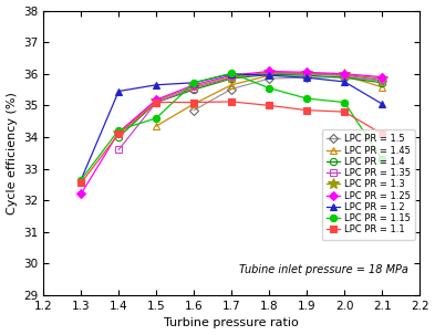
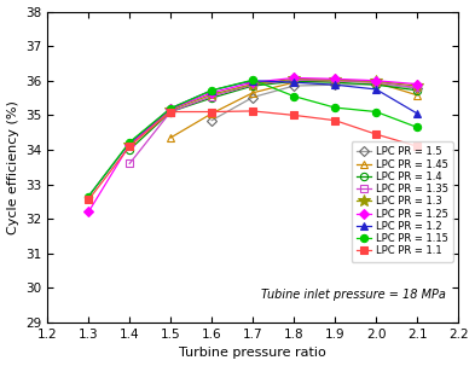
LPC PR = 1.2/1.4: 35.45 -> 34.20
LPC PR = 1.2/1.5: 35.65 -> 35.20
LPC PR = 1.15/1.5: 34.60 -> 35.20
LPC PR = 1.1/2.0: 34.80 -> 34.45
LPC PR = 1.15/2.1: 33.30 -> 34.65
